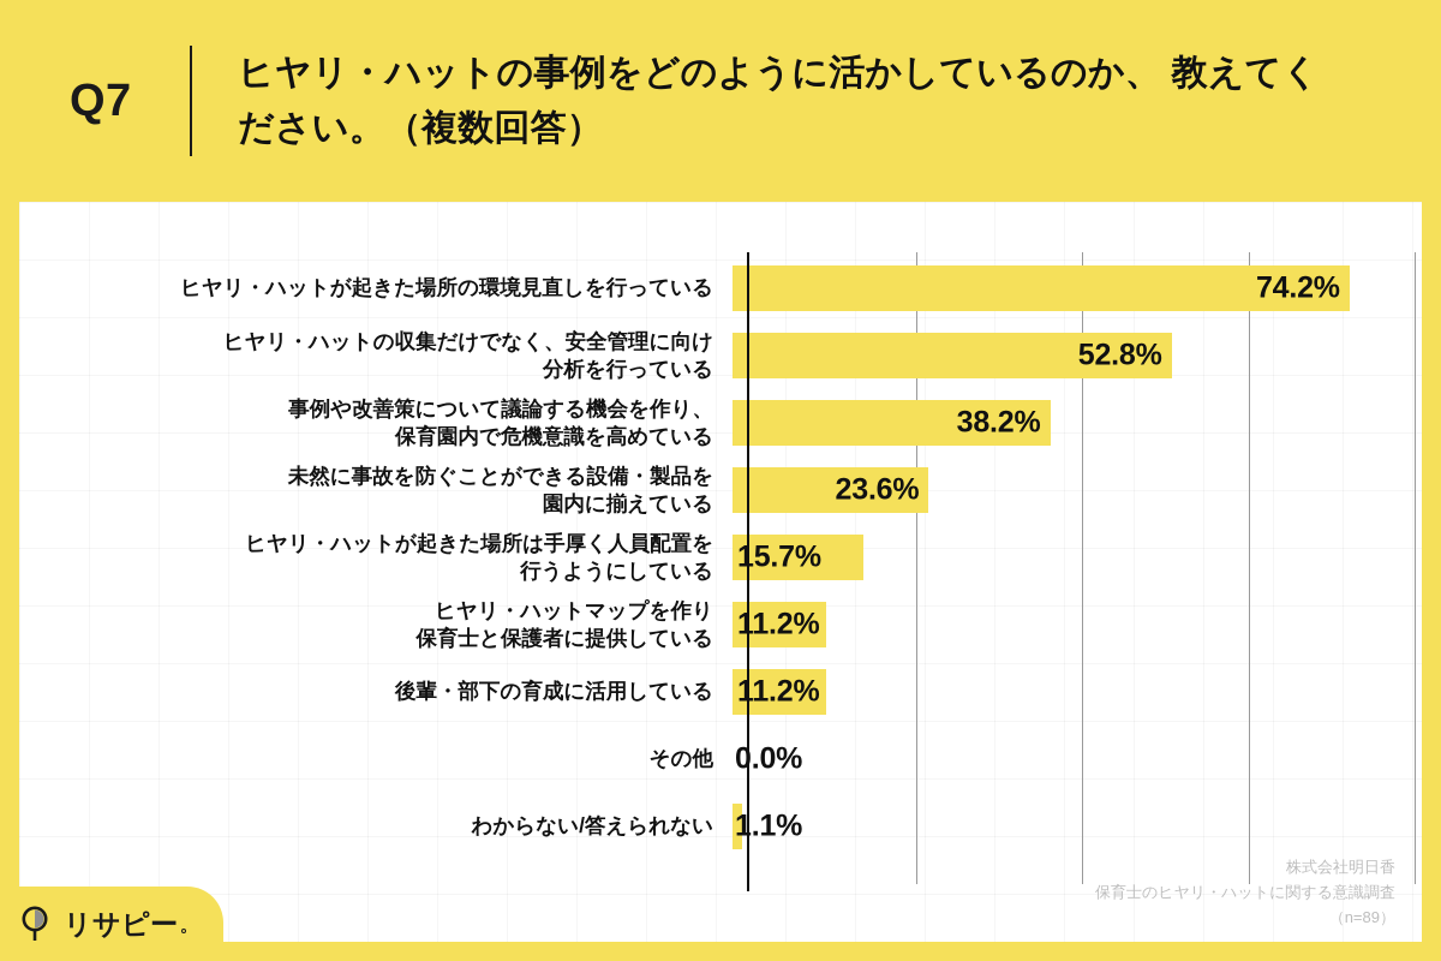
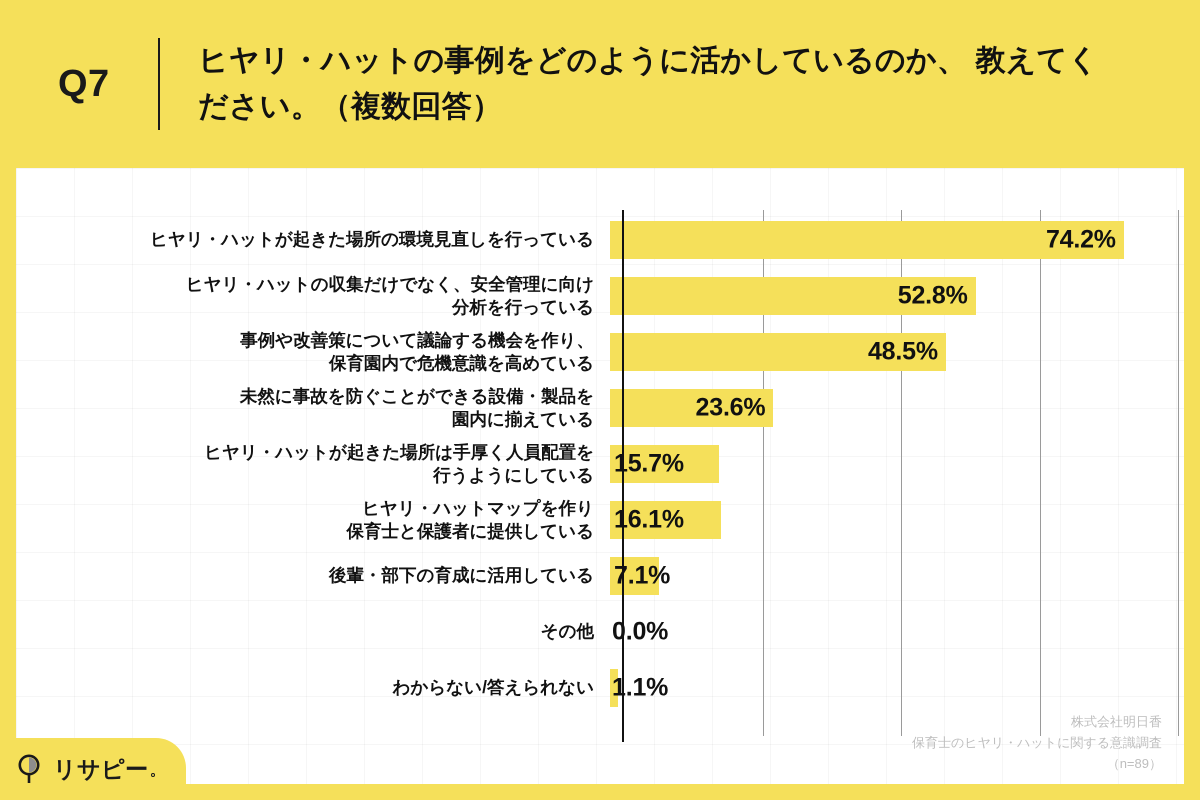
事例や改善策について議論する機会を作り、 保育園内で危機意識を高めている: 38.2% -> 48.5%
ヒヤリ・ハットマップを作り 保育士と保護者に提供している: 11.2% -> 16.1%
後輩・部下の育成に活用している: 11.2% -> 7.1%
